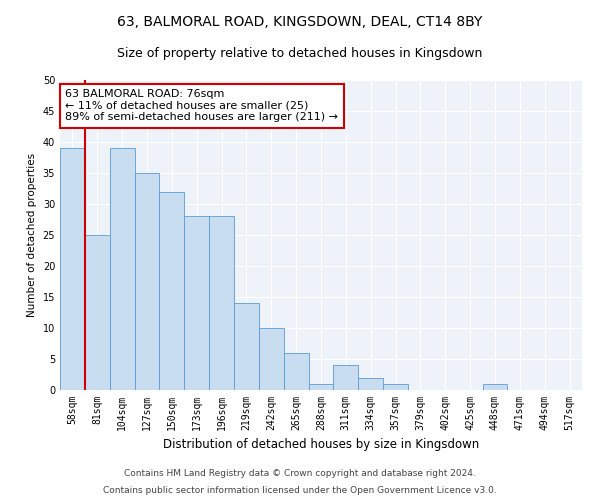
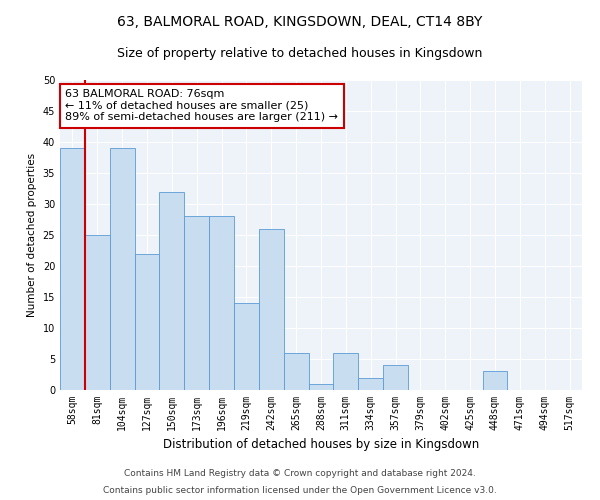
127sqm: 35 -> 22
242sqm: 10 -> 26
311sqm: 4 -> 6
357sqm: 1 -> 4
448sqm: 1 -> 3
